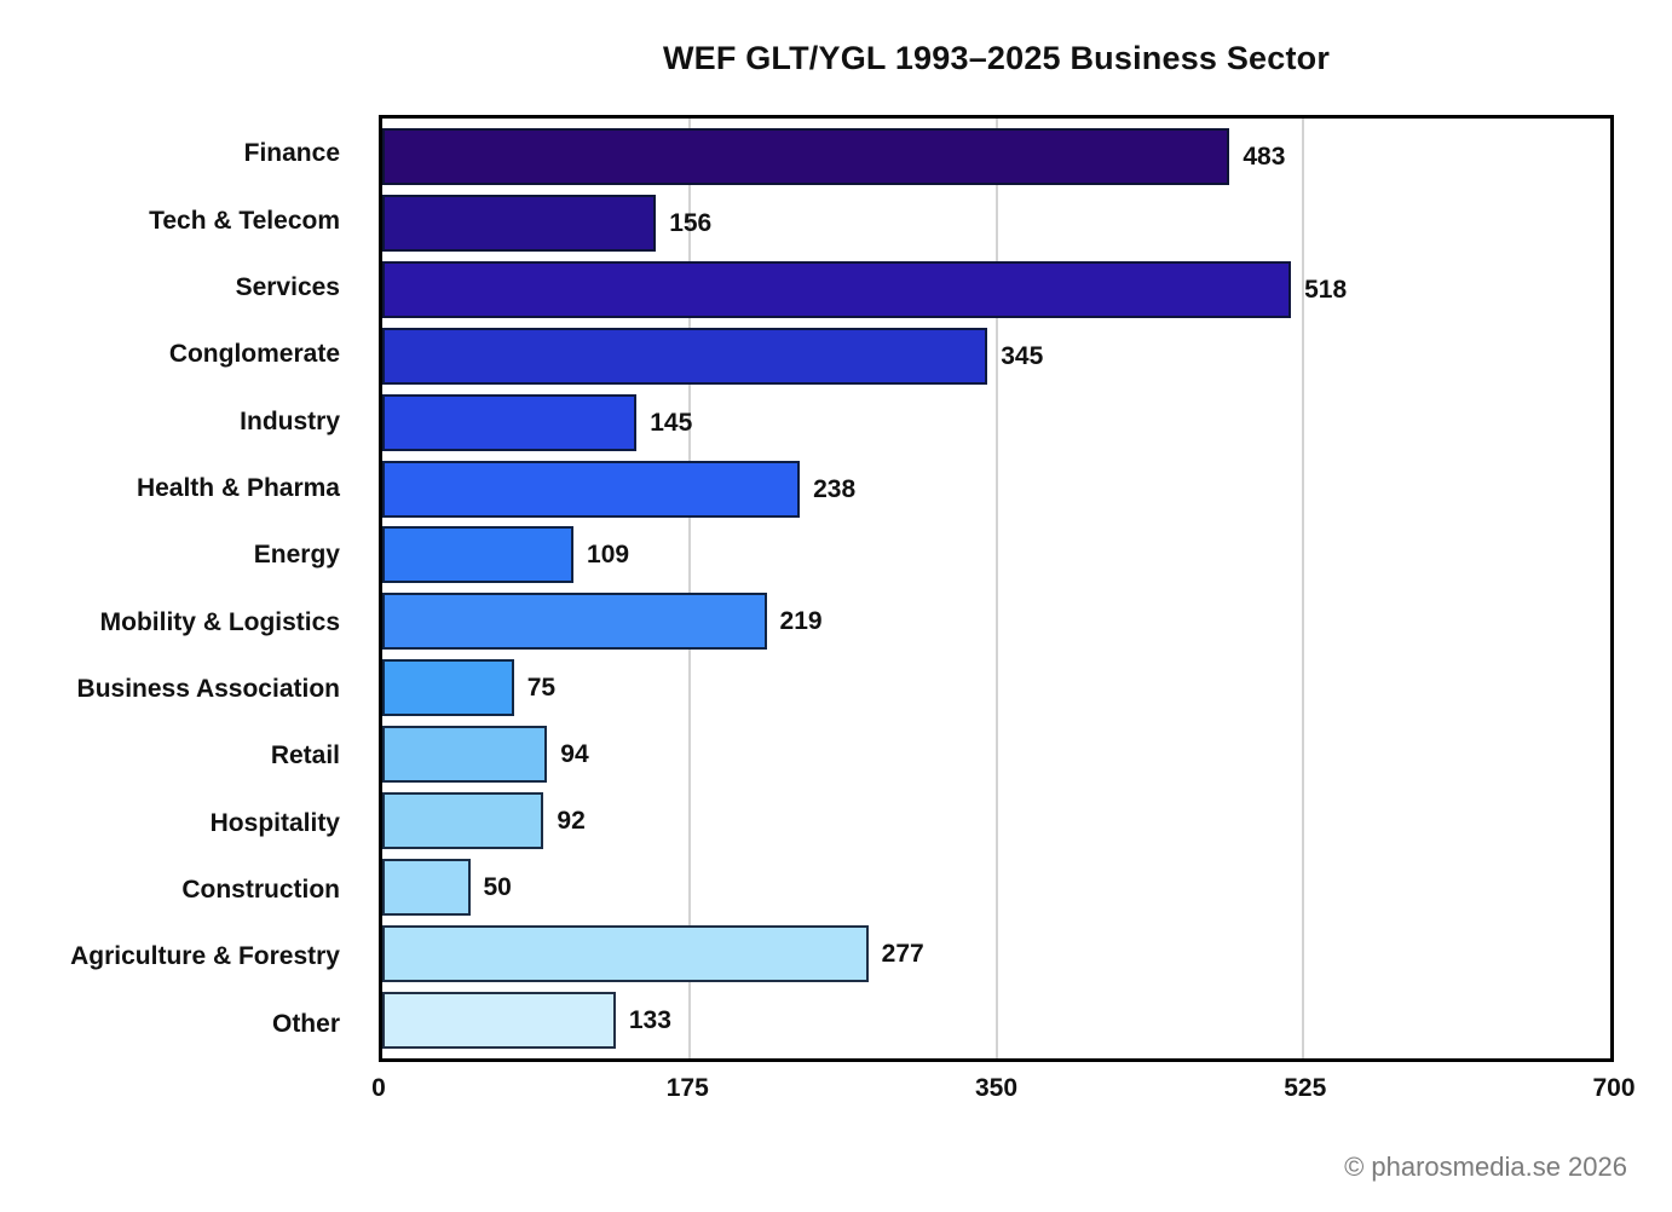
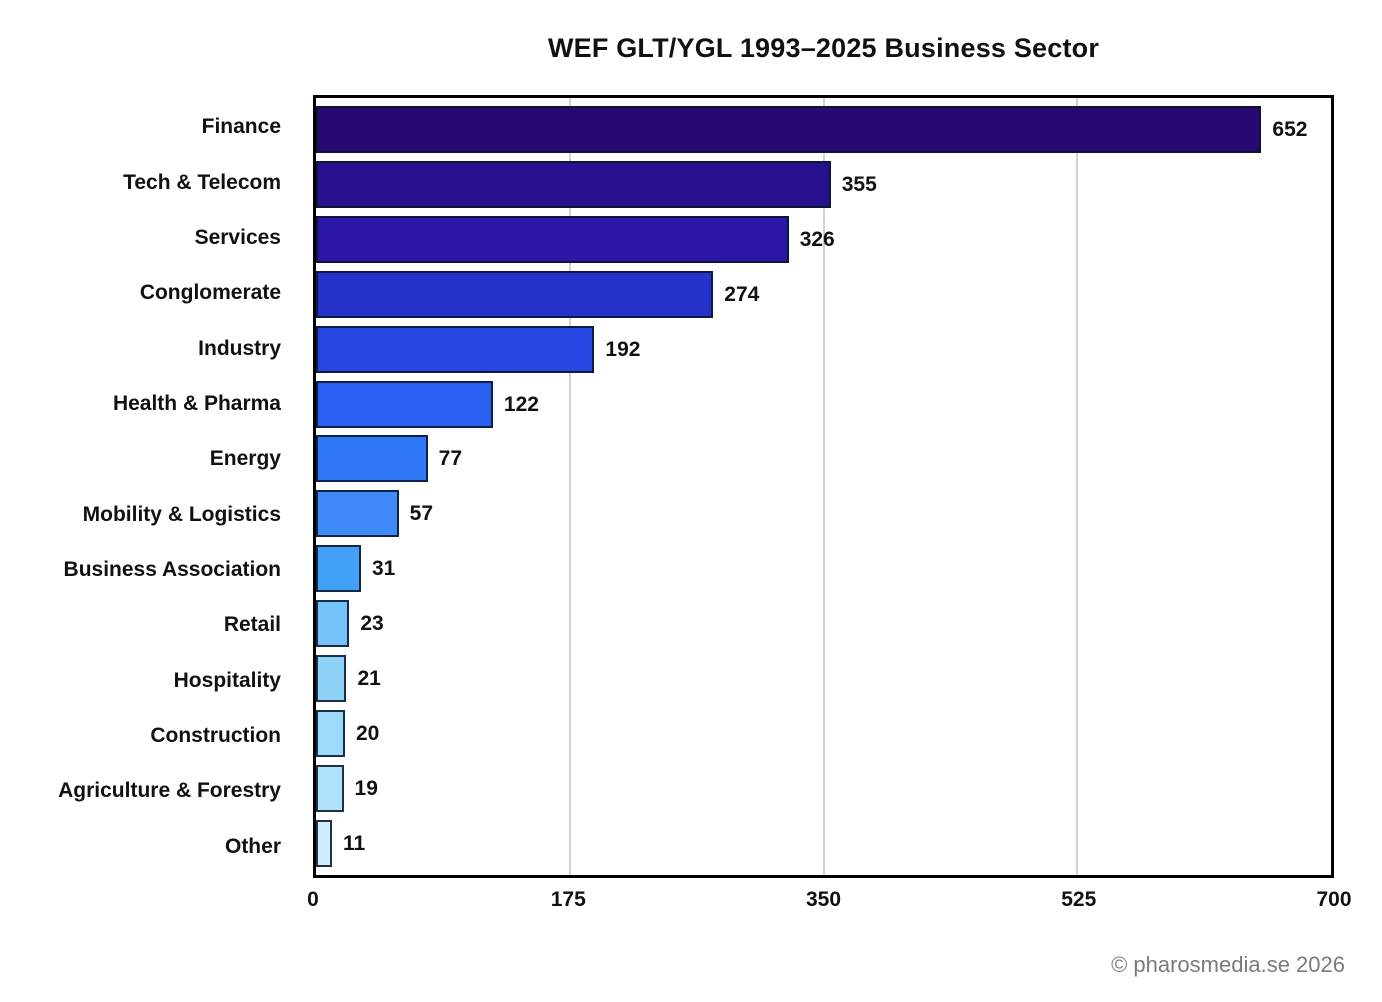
Finance: 483 -> 652
Tech & Telecom: 156 -> 355
Services: 518 -> 326
Conglomerate: 345 -> 274
Industry: 145 -> 192
Health & Pharma: 238 -> 122
Energy: 109 -> 77
Mobility & Logistics: 219 -> 57
Business Association: 75 -> 31
Retail: 94 -> 23
Hospitality: 92 -> 21
Construction: 50 -> 20
Agriculture & Forestry: 277 -> 19
Other: 133 -> 11
